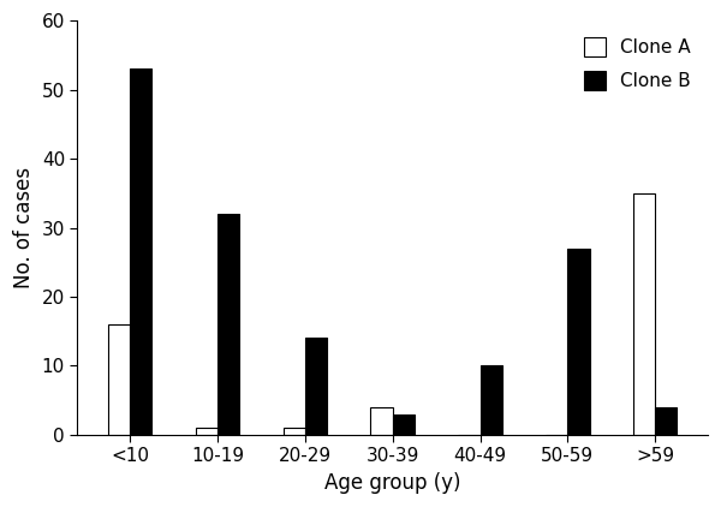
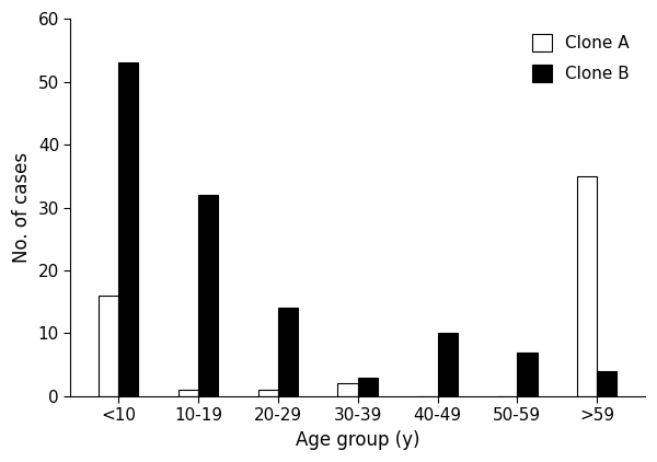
Clone A/30-39: 4 -> 2
Clone B/50-59: 27 -> 7
